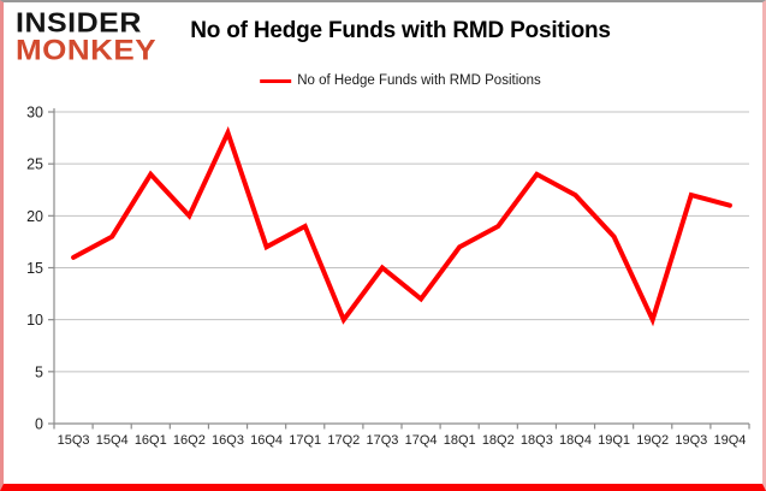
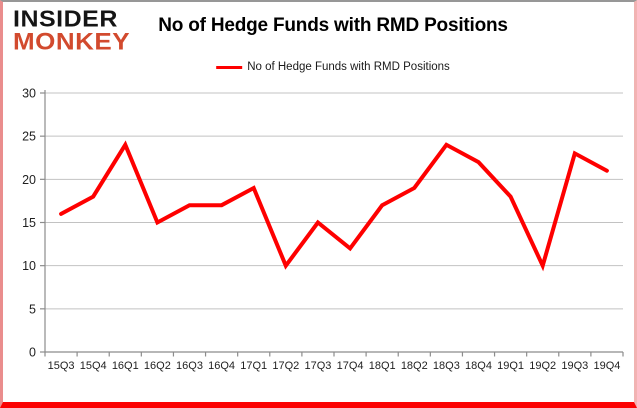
16Q2: 20 -> 15
16Q3: 28 -> 17
19Q3: 22 -> 23
